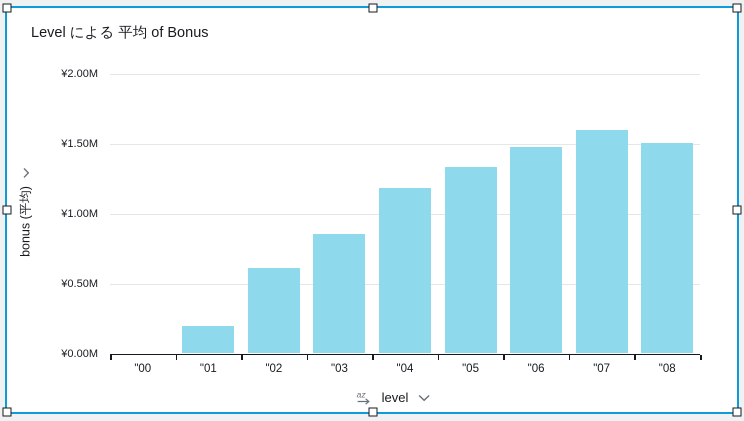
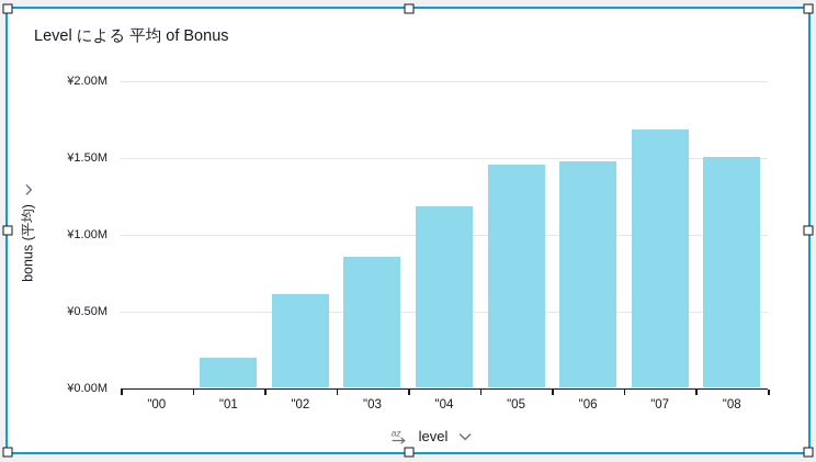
"05: ¥1.33M -> ¥1.45M
"07: ¥1.59M -> ¥1.68M
